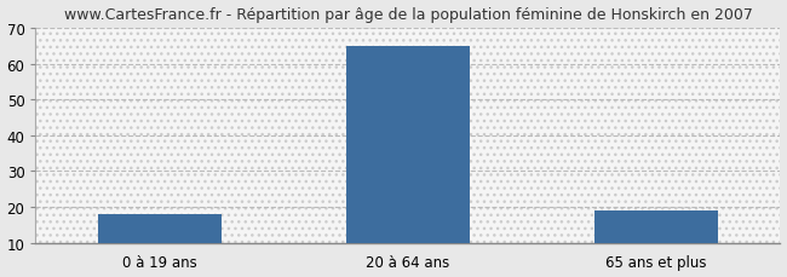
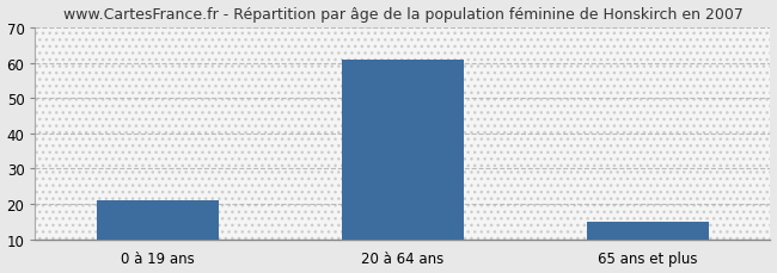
0 à 19 ans: 18 -> 21
20 à 64 ans: 65 -> 61
65 ans et plus: 19 -> 15
